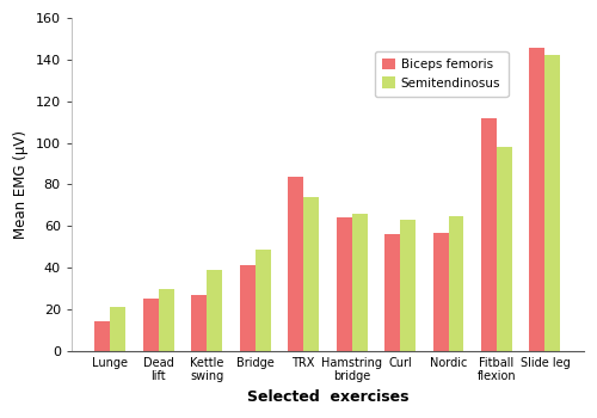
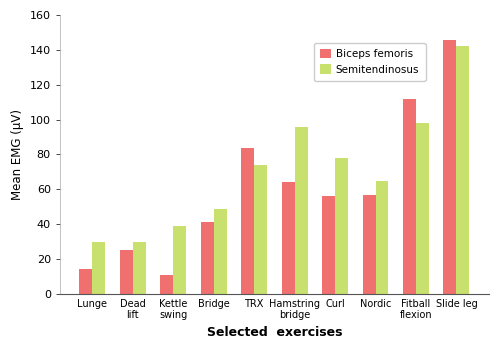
Semitendinosus/Lunge: 21 -> 30
Biceps femoris/Kettle swing: 27 -> 11
Semitendinosus/Hamstring bridge: 66 -> 96
Semitendinosus/Curl: 63 -> 78
